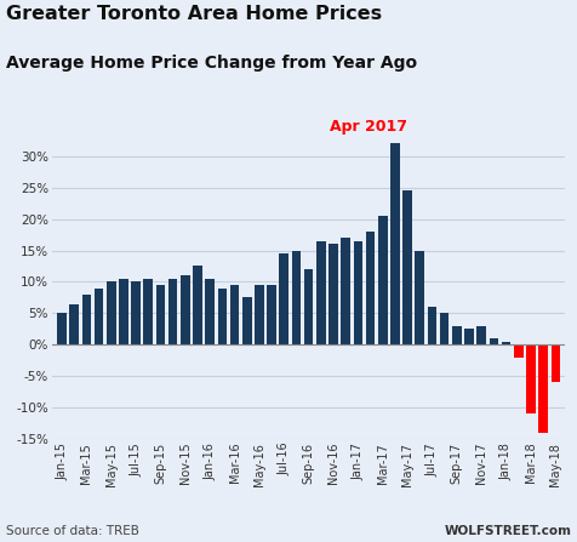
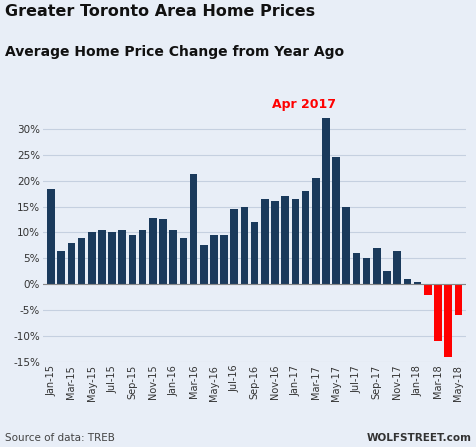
Jan-15: 5.0% -> 18.4%
Nov-15: 11.0% -> 12.8%
Mar-16: 9.5% -> 21.2%
Sep-17: 3.0% -> 7.0%
Nov-17: 3.0% -> 6.4%
